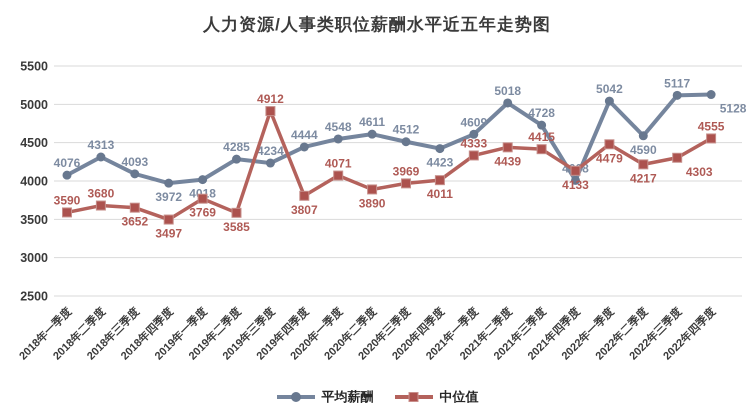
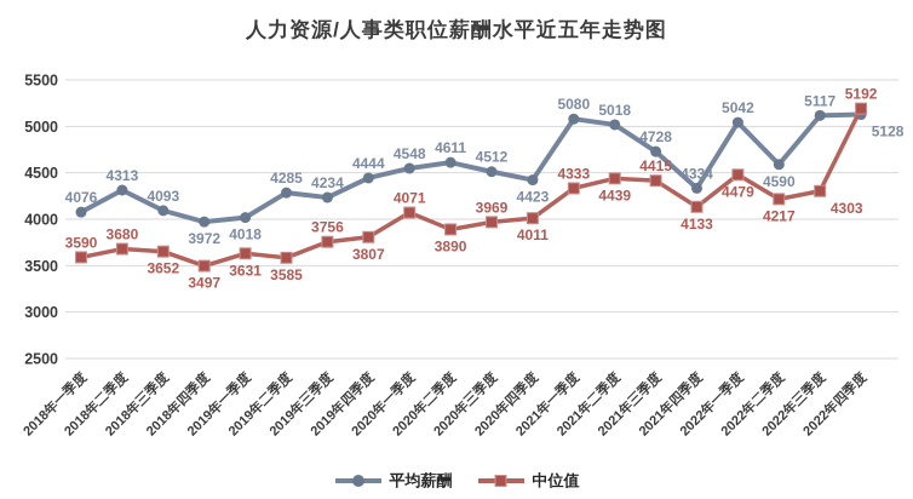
中位值/2019年一季度: 3769 -> 3631
中位值/2019年三季度: 4912 -> 3756
平均薪酬/2021年一季度: 4609 -> 5080
平均薪酬/2021年四季度: 4008 -> 4334
中位值/2022年四季度: 4555 -> 5192
